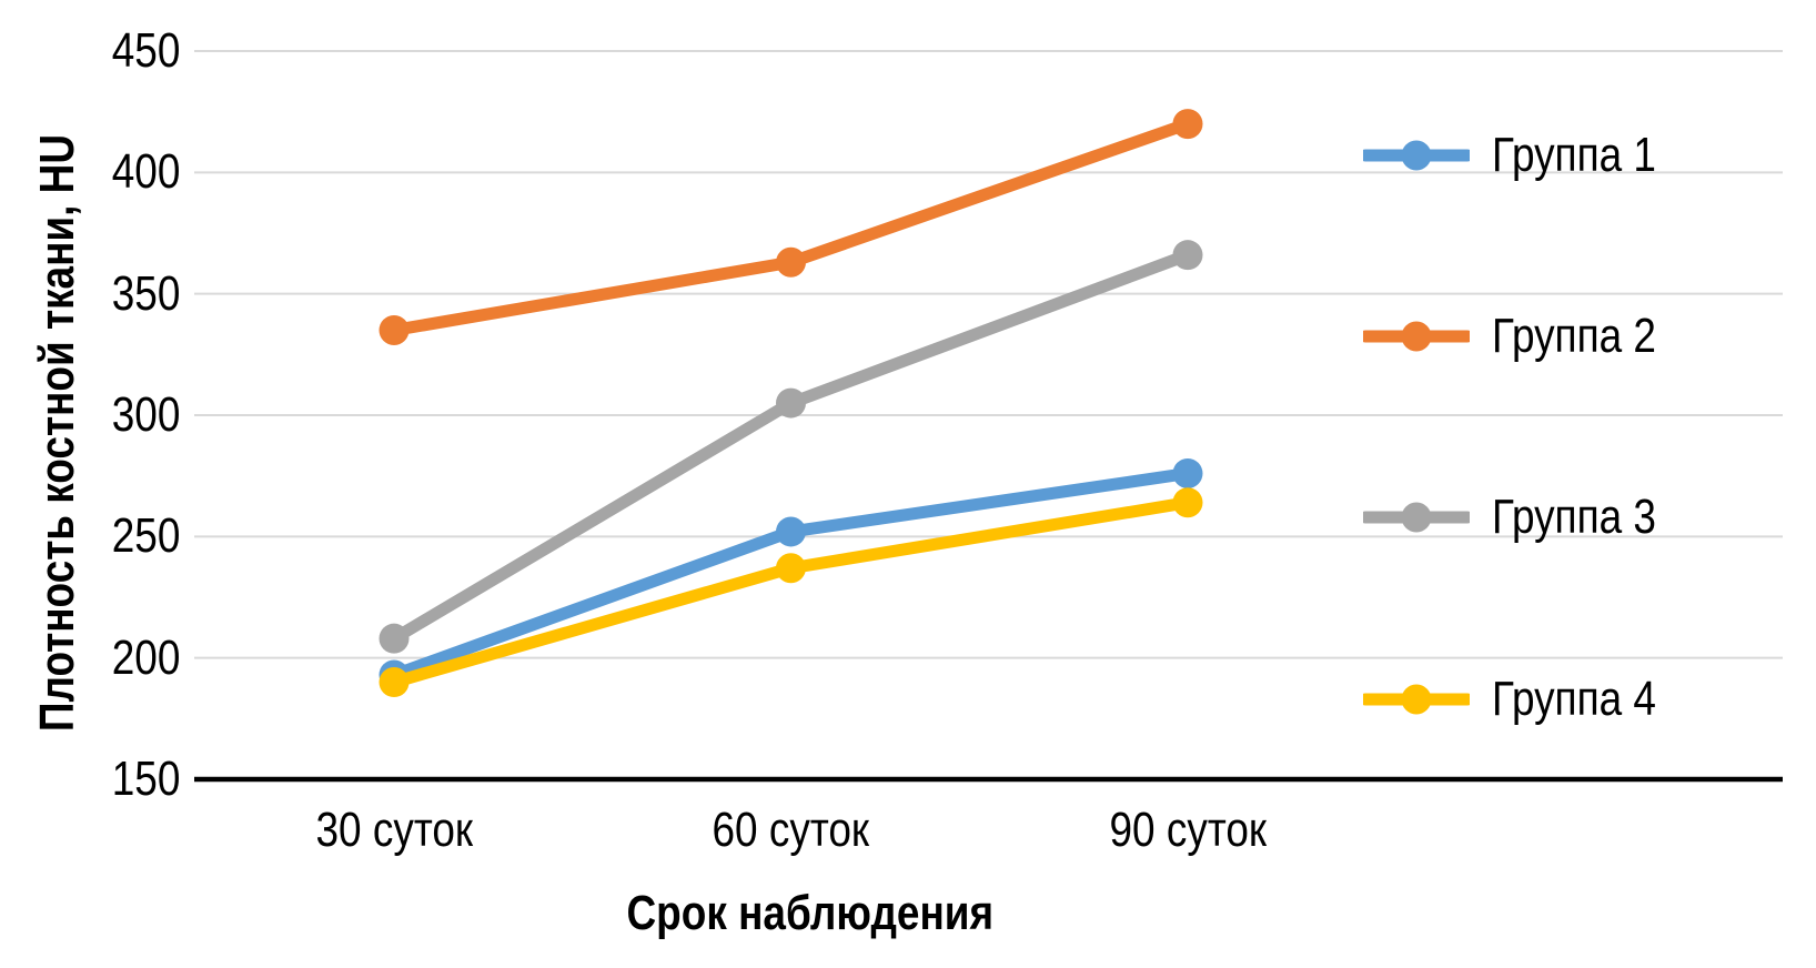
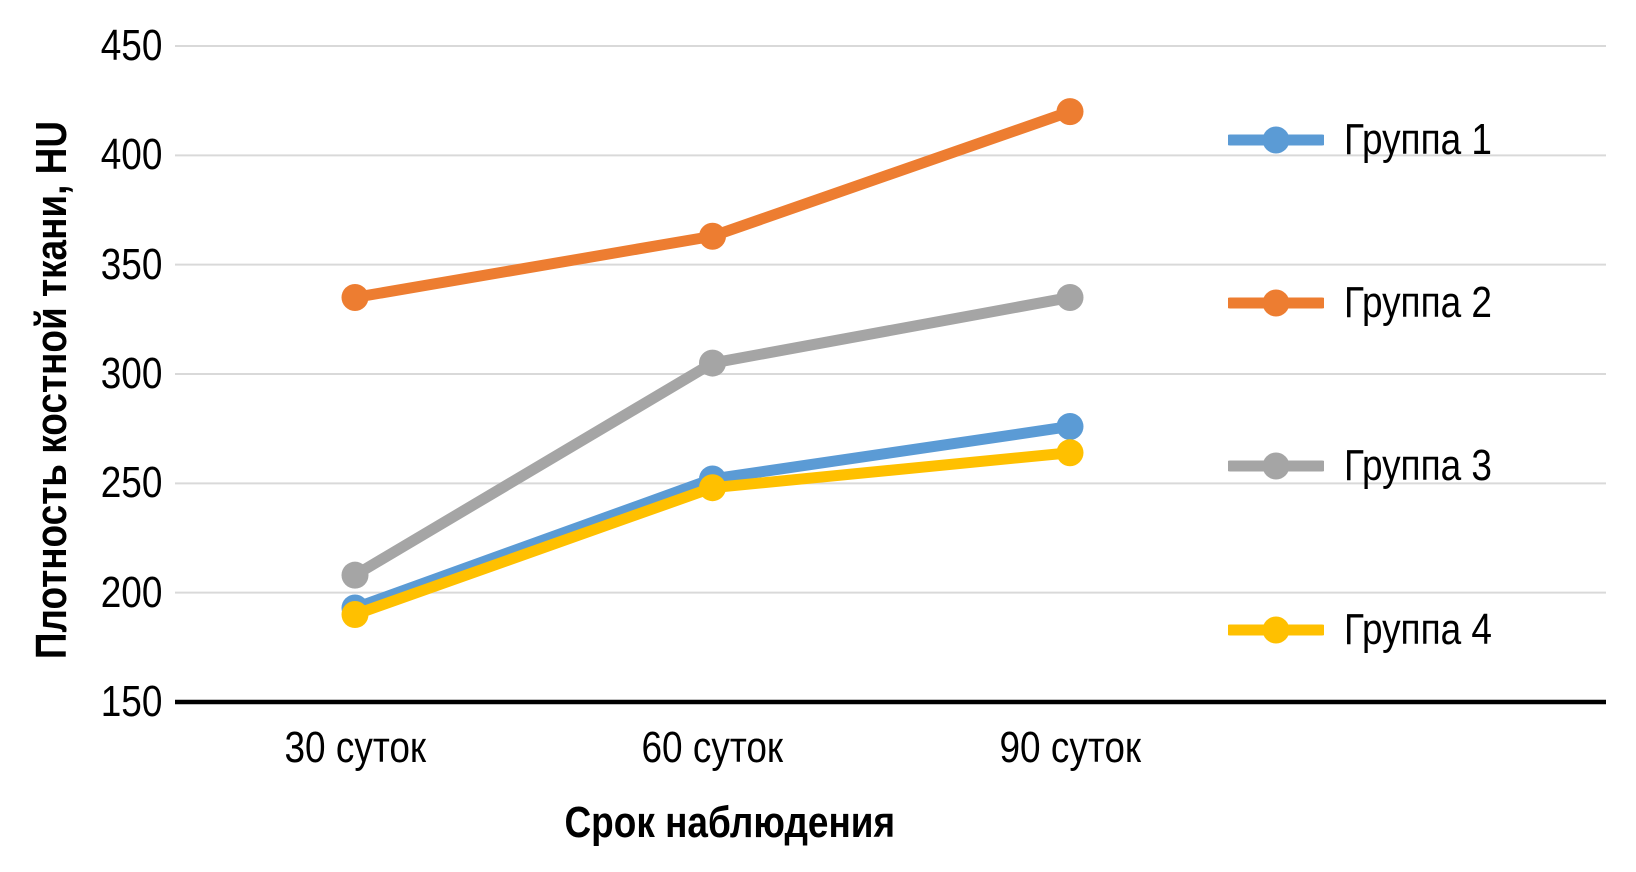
Группа 4/60 суток: 237 -> 248
Группа 3/90 суток: 366 -> 335
